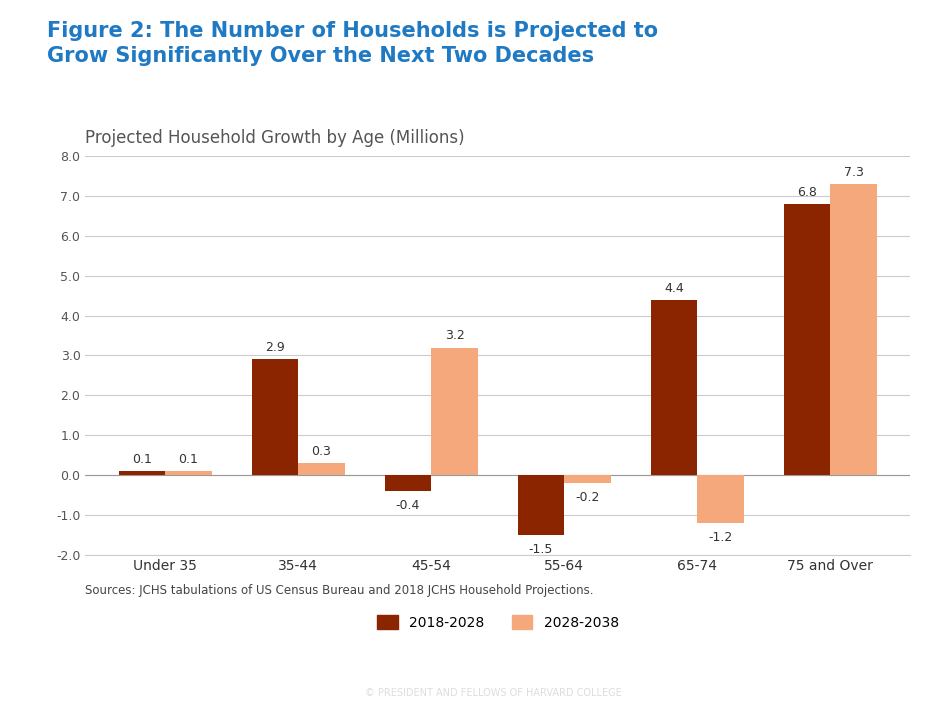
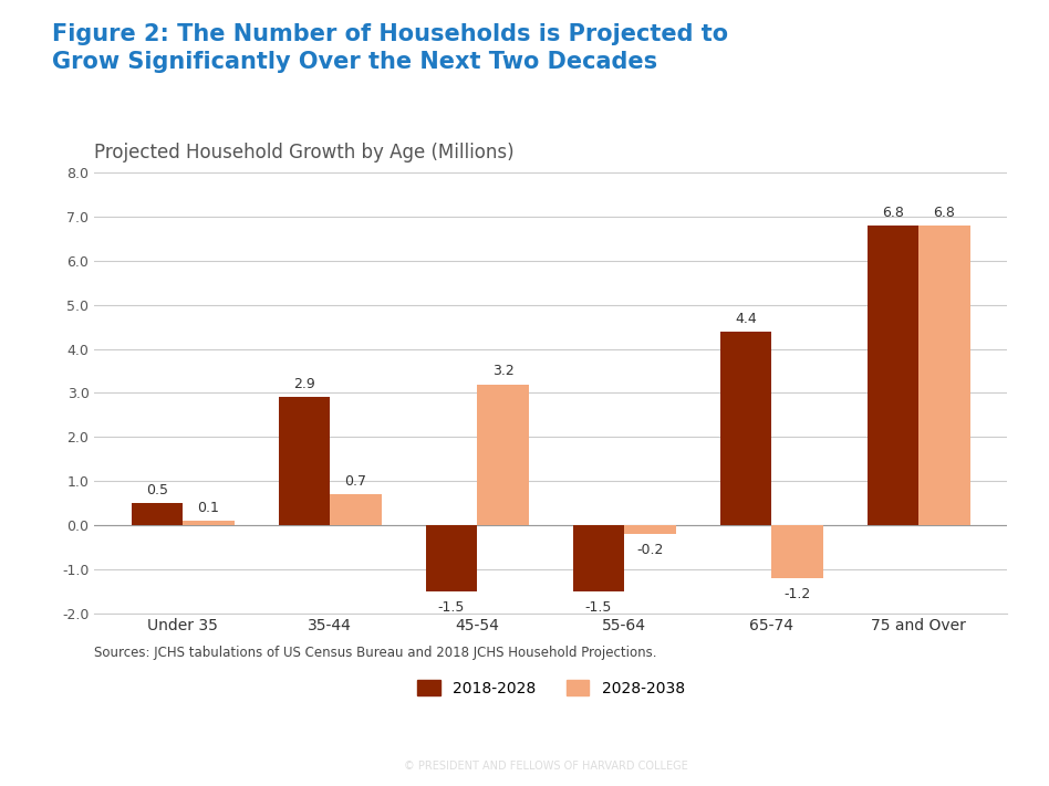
2018-2028/Under 35: 0.1 -> 0.5
2028-2038/35-44: 0.3 -> 0.7
2018-2028/45-54: -0.4 -> -1.5
2028-2038/75 and Over: 7.3 -> 6.8
